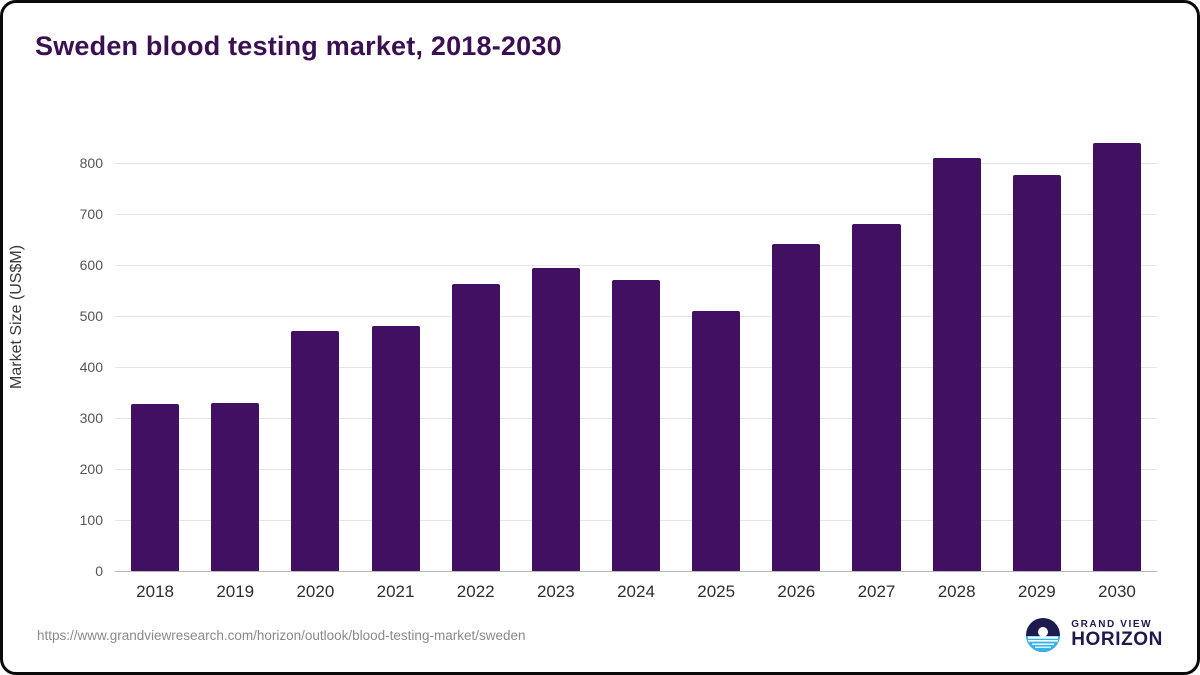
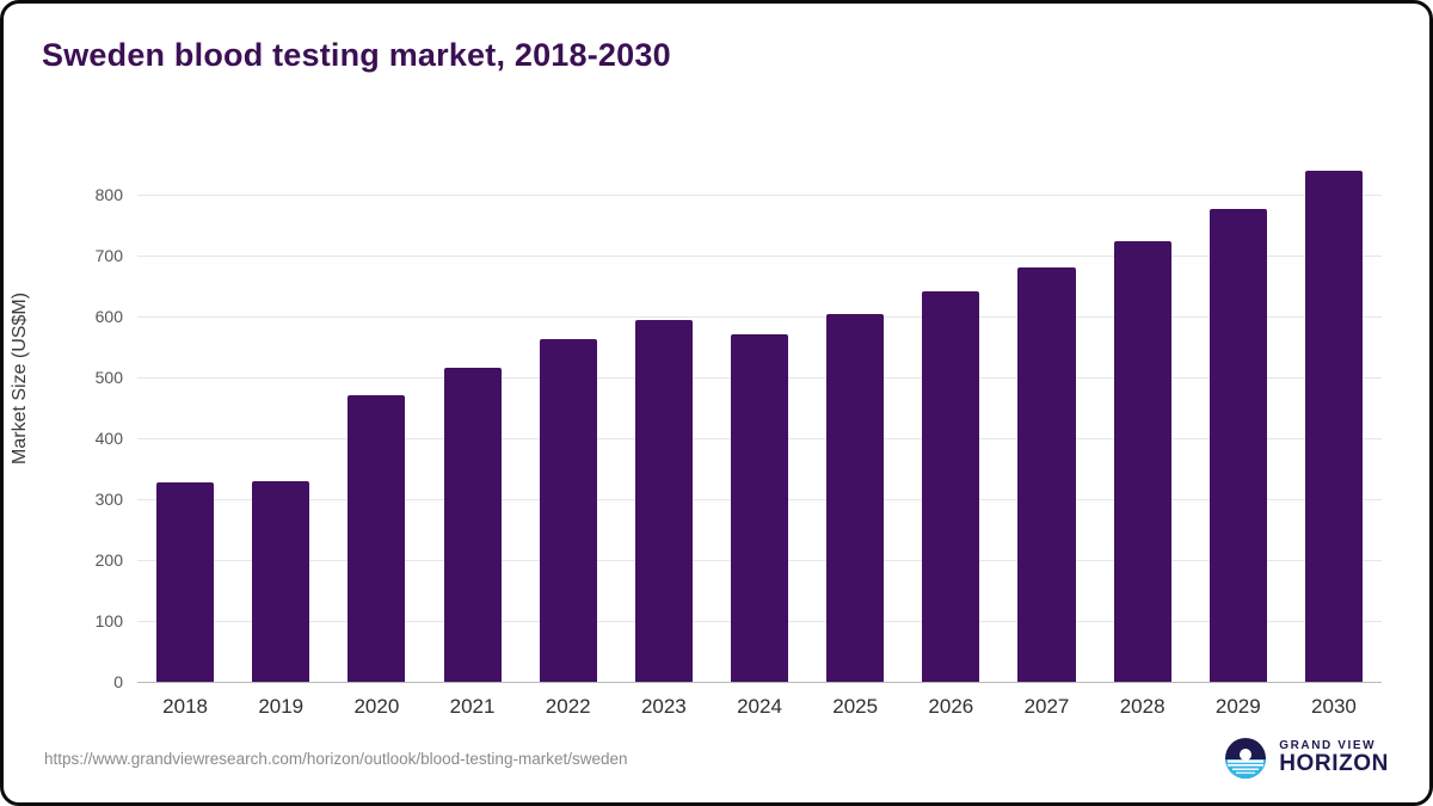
2021: 480 -> 520
2025: 510 -> 600
2028: 810 -> 720
